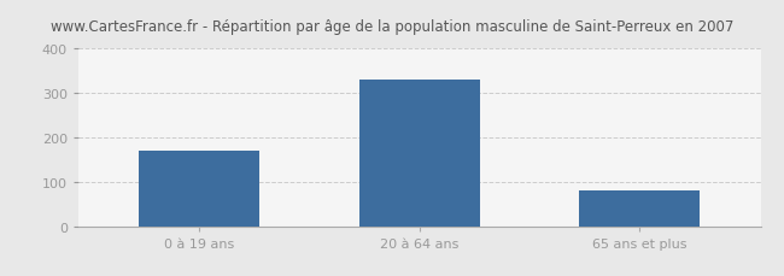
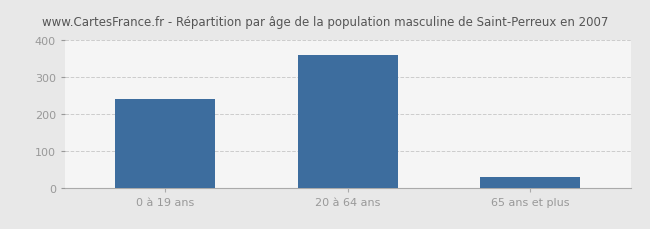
0 à 19 ans: 170 -> 240
20 à 64 ans: 330 -> 360
65 ans et plus: 80 -> 30
